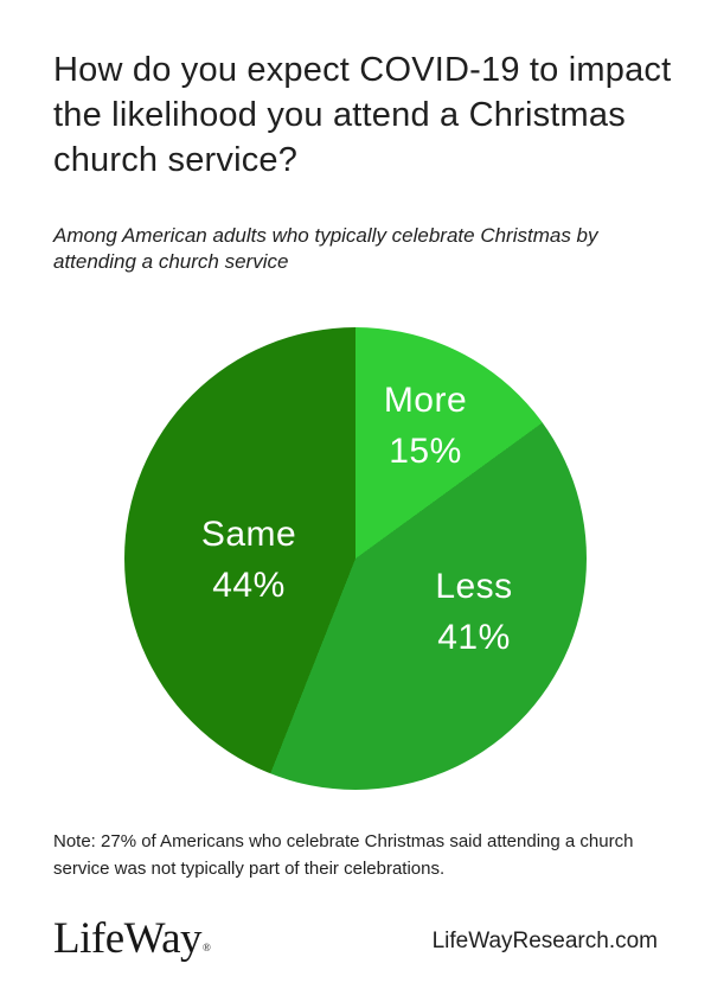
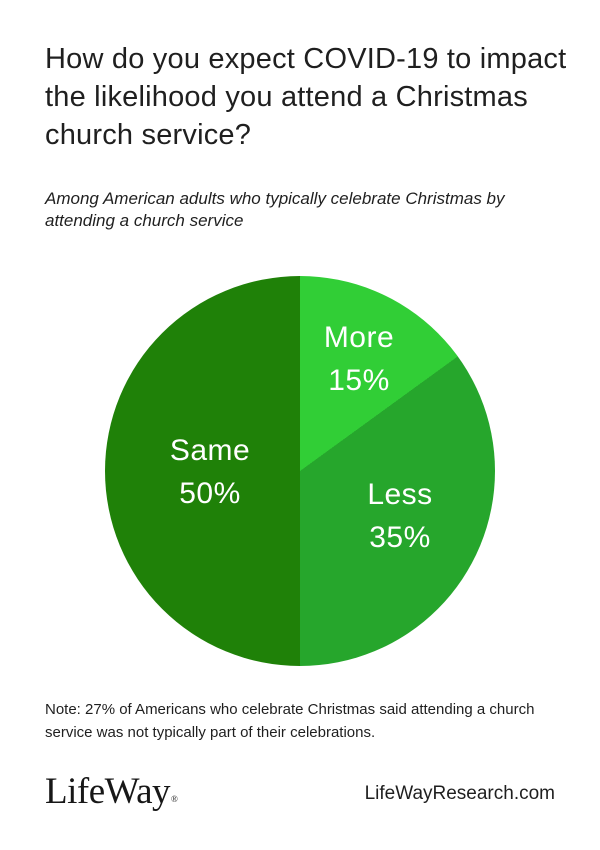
Less: 41% -> 35%
Same: 44% -> 50%
